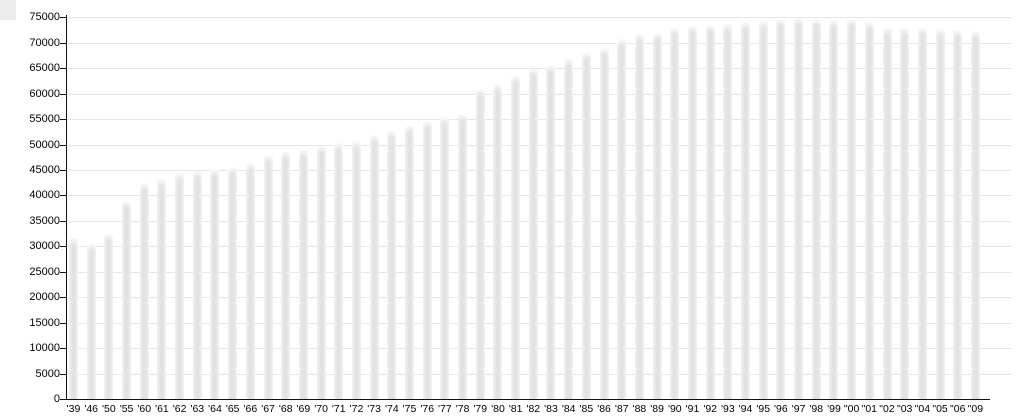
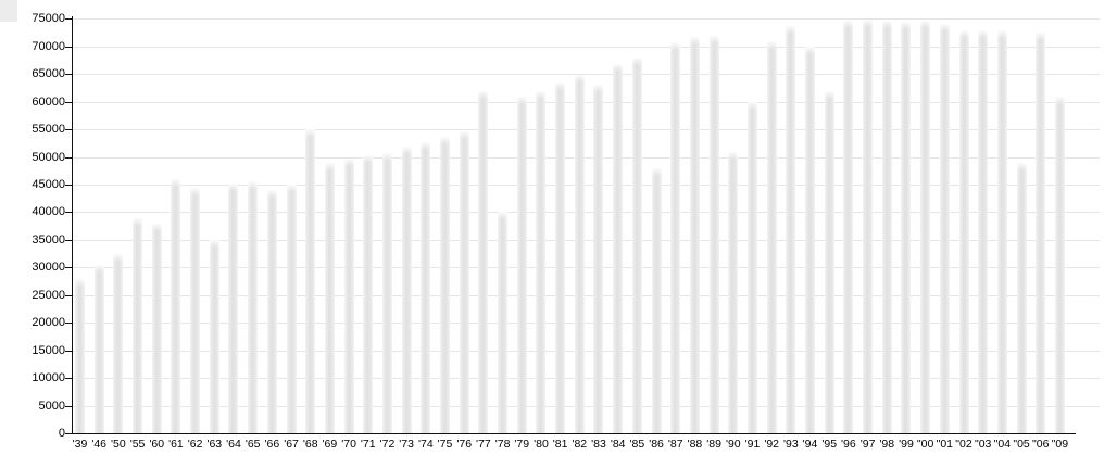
'39: 32000 -> 28000
'60: 42000 -> 38000
'61: 43000 -> 46000
'63: 45000 -> 35000
'66: 46000 -> 44000
'67: 48000 -> 45000
'68: 49000 -> 55000
'77: 56000 -> 62000
'78: 56000 -> 40000
'83: 66000 -> 63000
'86: 69000 -> 48000
'90: 73000 -> 51000
'91: 73000 -> 60000
'92: 74000 -> 71000
'94: 74000 -> 70000
'95: 74000 -> 62000
"05: 73000 -> 49000
"09: 72000 -> 61000
